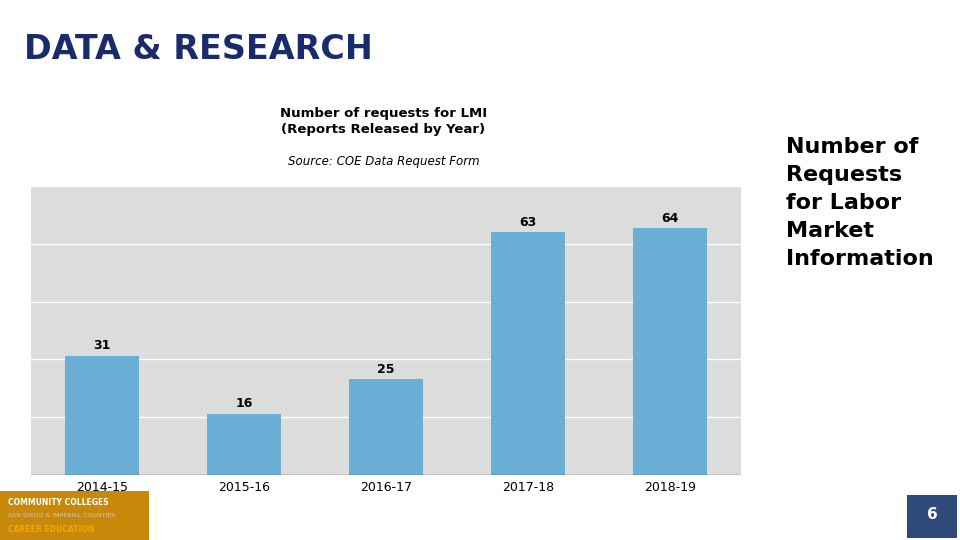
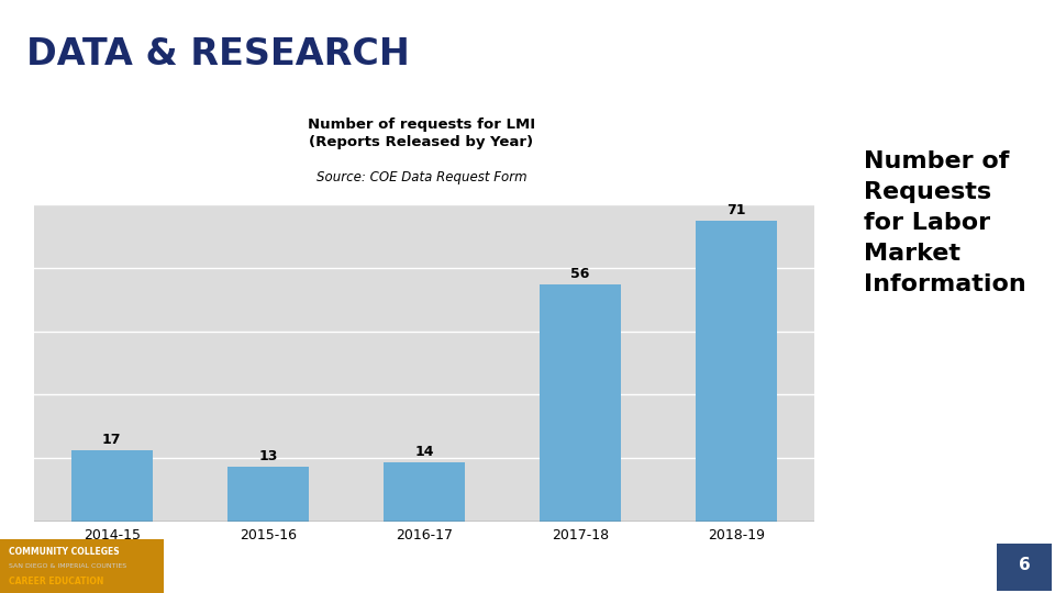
2014-15: 31 -> 17
2015-16: 16 -> 13
2016-17: 25 -> 14
2017-18: 63 -> 56
2018-19: 64 -> 71
